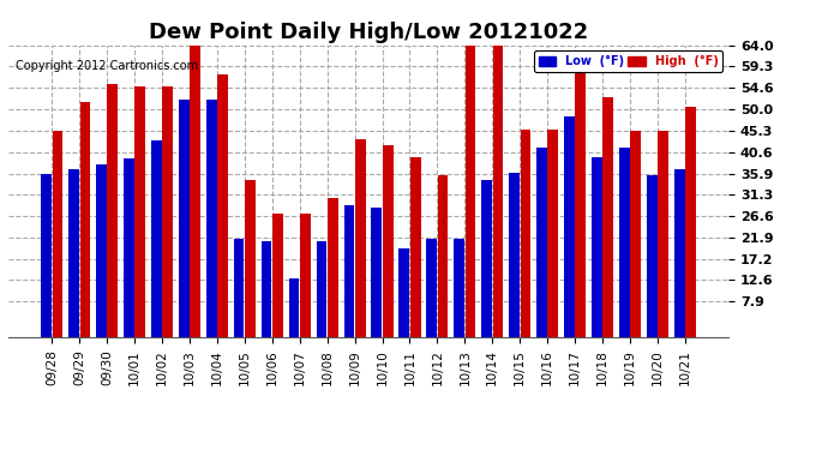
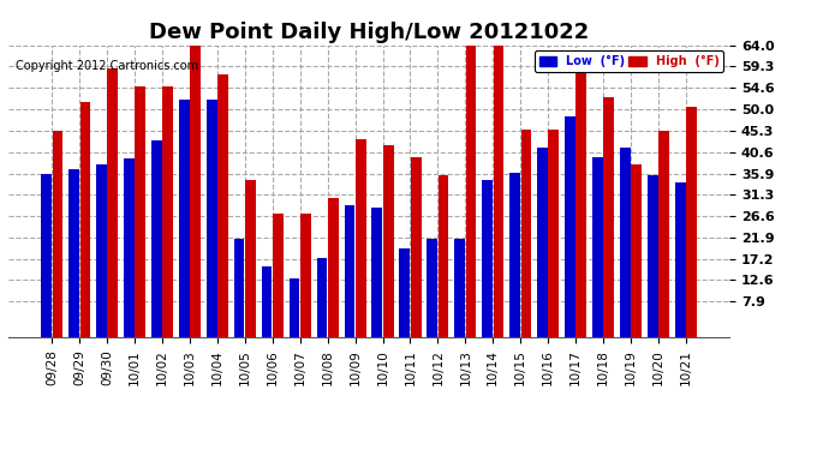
High (°F)/09/30: 55.5 -> 59.0
Low (°F)/10/06: 21.0 -> 15.5
Low (°F)/10/08: 21.0 -> 17.5
High (°F)/10/19: 45.3 -> 38.0
Low (°F)/10/21: 36.9 -> 34.0
